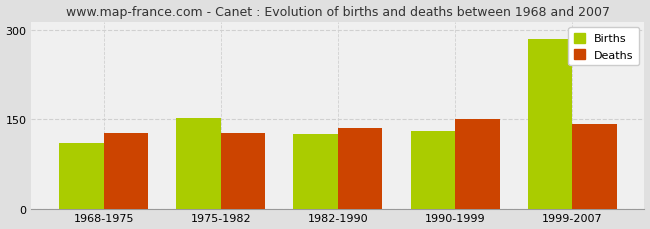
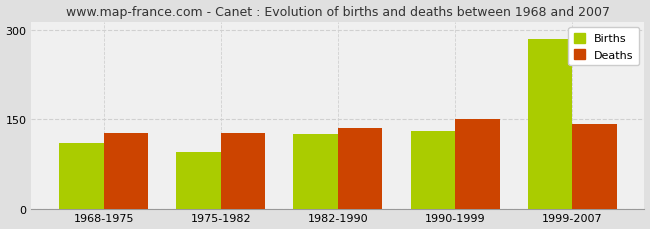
Births/1975-1982: 152 -> 95
